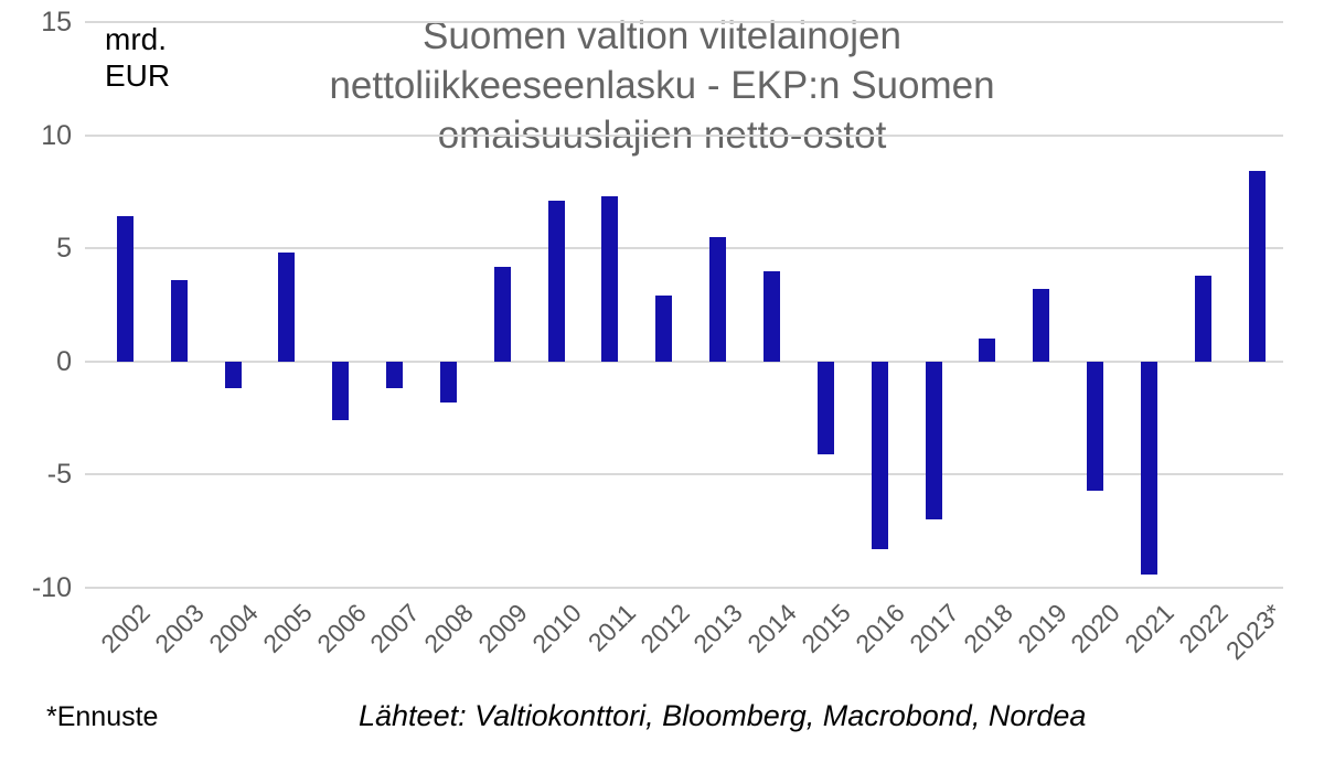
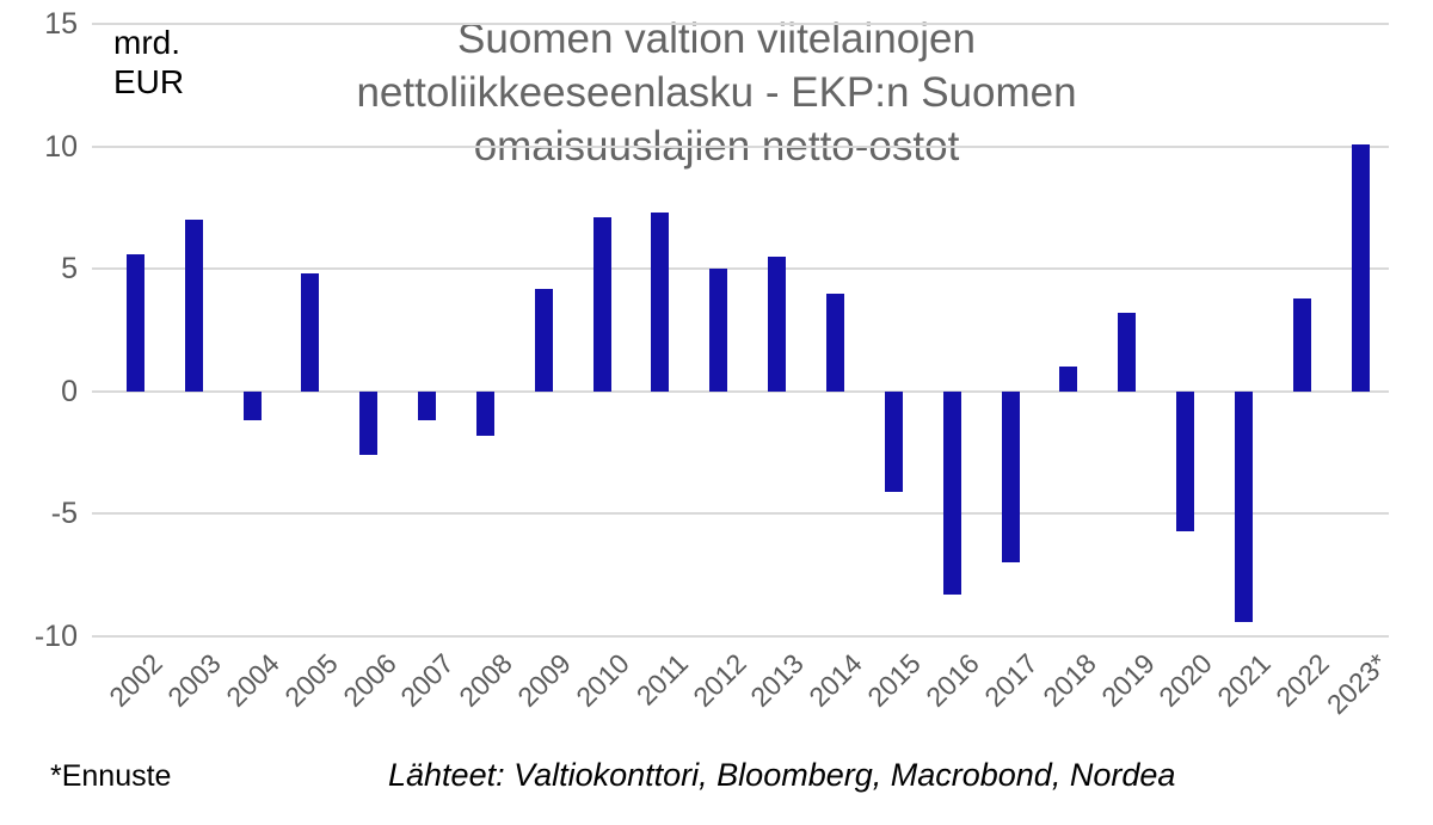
2002: 6.4 -> 5.6
2003: 3.6 -> 7.0
2012: 2.9 -> 5.0
2023*: 8.4 -> 10.1
